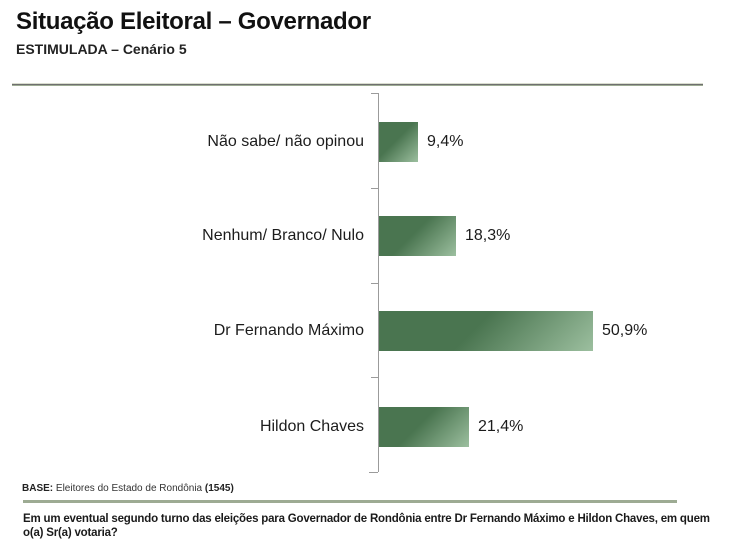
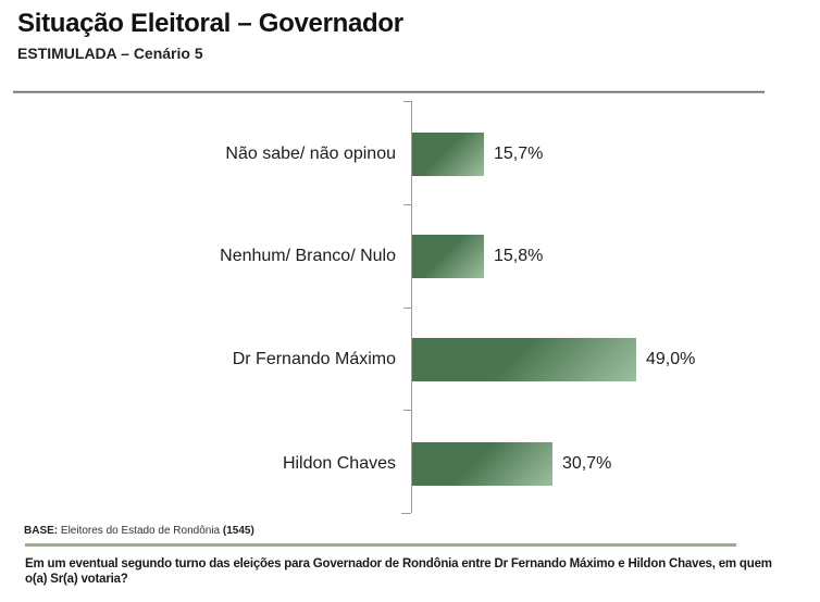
Não sabe/ não opinou: 9,4% -> 15,7%
Nenhum/ Branco/ Nulo: 18,3% -> 15,8%
Dr Fernando Máximo: 50,9% -> 49,0%
Hildon Chaves: 21,4% -> 30,7%
